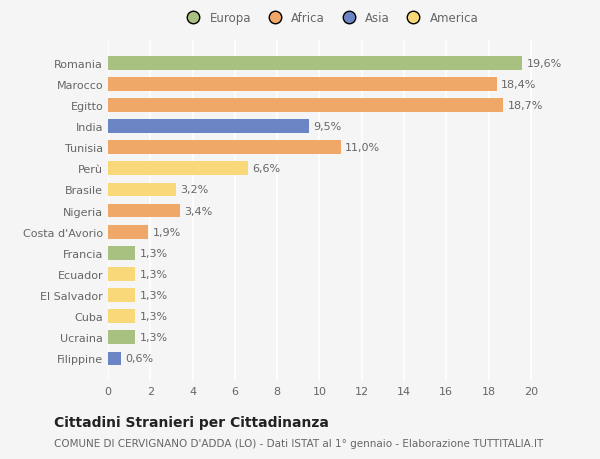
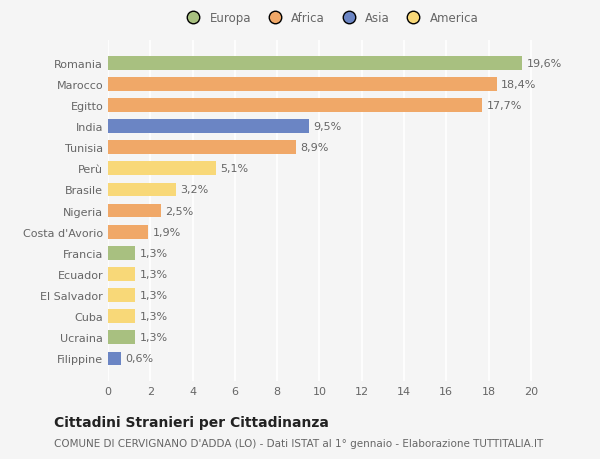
Egitto: 18,7% -> 17,7%
Tunisia: 11,0% -> 8,9%
Perù: 6,6% -> 5,1%
Nigeria: 3,4% -> 2,5%
